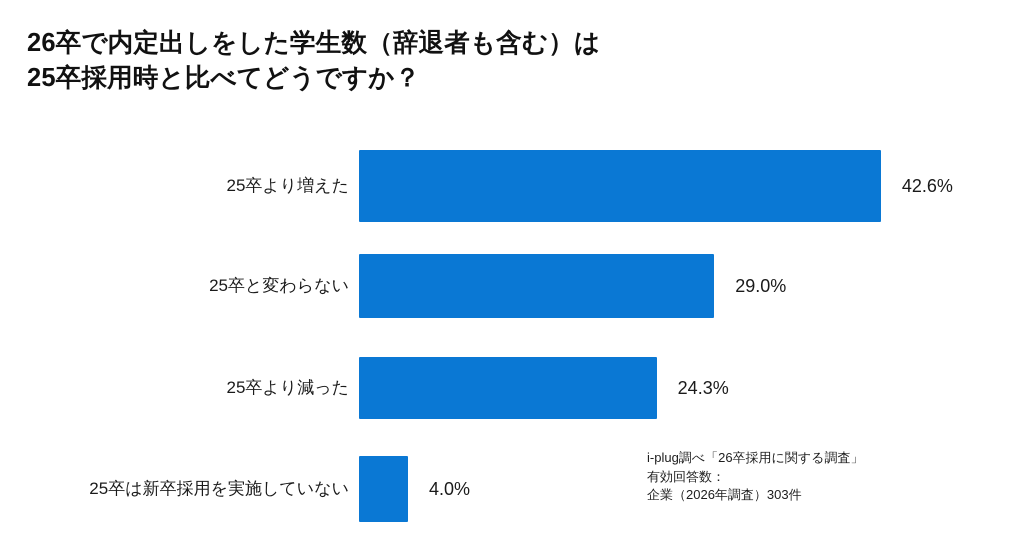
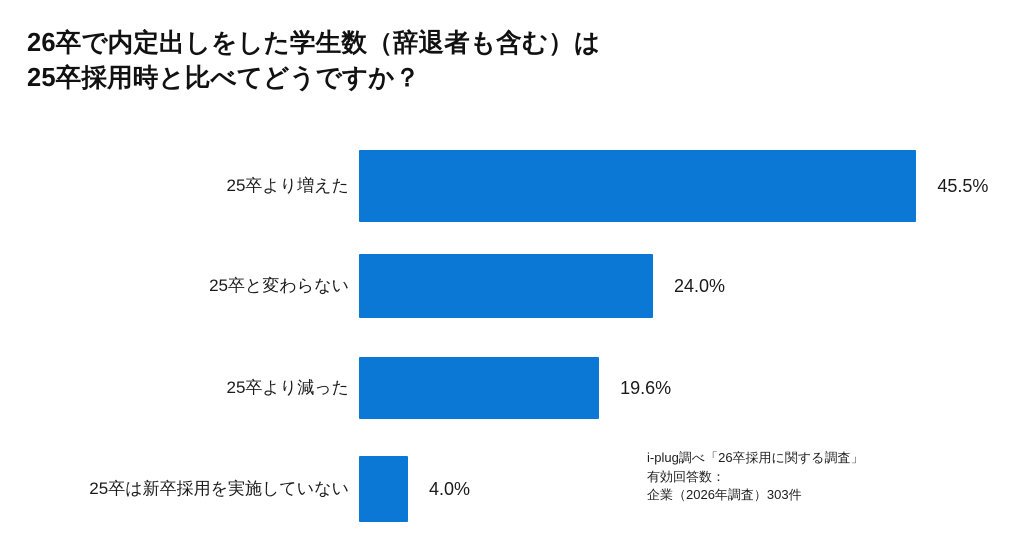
25卒より増えた: 42.6% -> 45.5%
25卒と変わらない: 29.0% -> 24.0%
25卒より減った: 24.3% -> 19.6%
